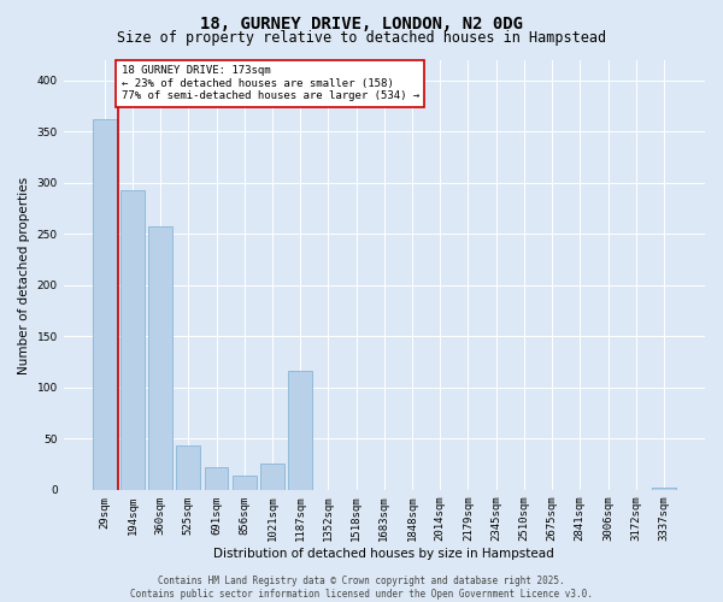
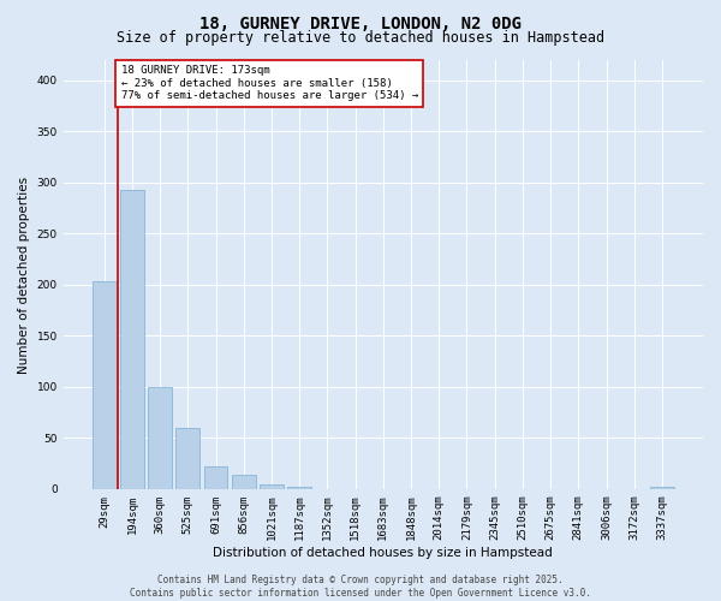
29sqm: 362 -> 203
360sqm: 258 -> 100
525sqm: 44 -> 60
1021sqm: 26 -> 5
1187sqm: 116 -> 2
